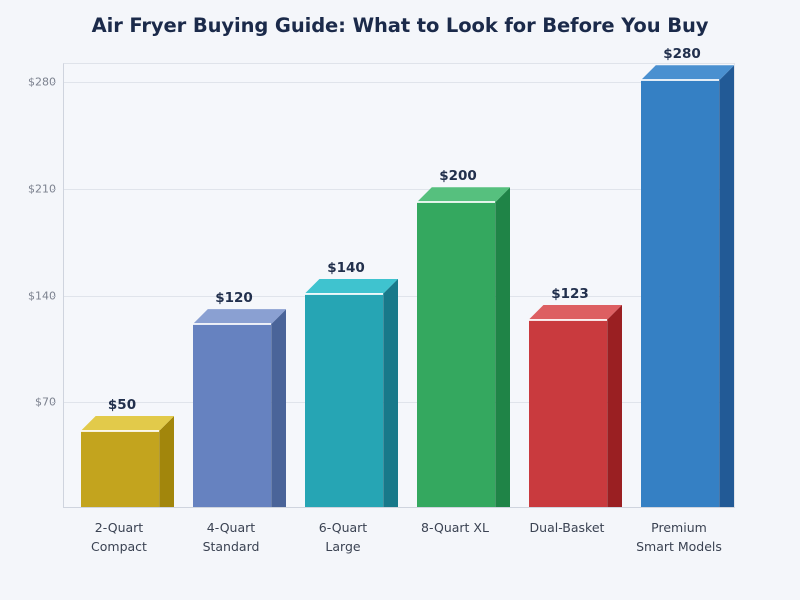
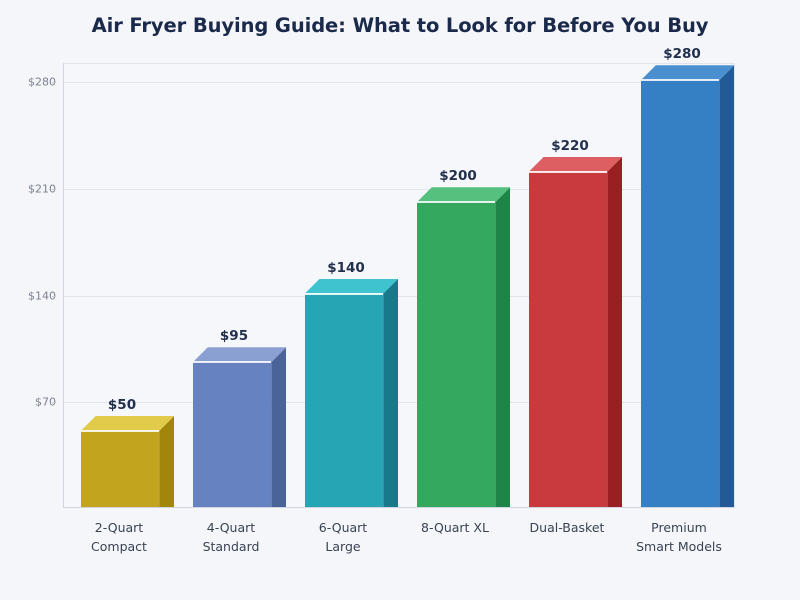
4-Quart Standard: $120 -> $95
Dual-Basket: $123 -> $220
